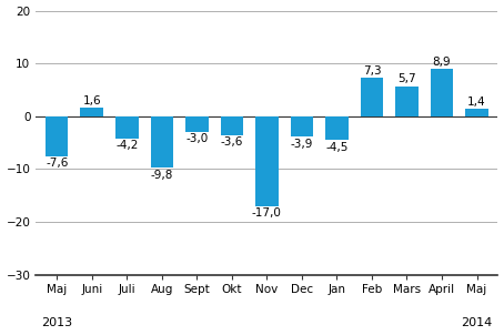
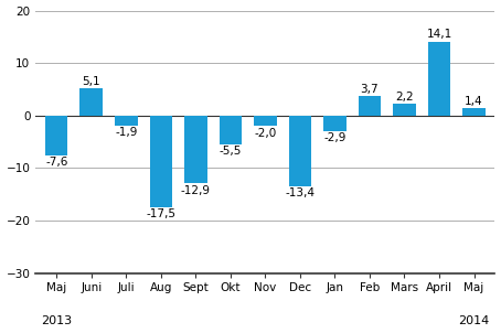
Juni: 1,6 -> 5,1
Juli: -4,2 -> -1,9
Aug: -9,8 -> -17,5
Sept: -3,0 -> -12,9
Okt: -3,6 -> -5,5
Nov: -17,0 -> -2,0
Dec: -3,9 -> -13,4
Jan: -4,5 -> -2,9
Feb: 7,3 -> 3,7
Mars: 5,7 -> 2,2
April: 8,9 -> 14,1
